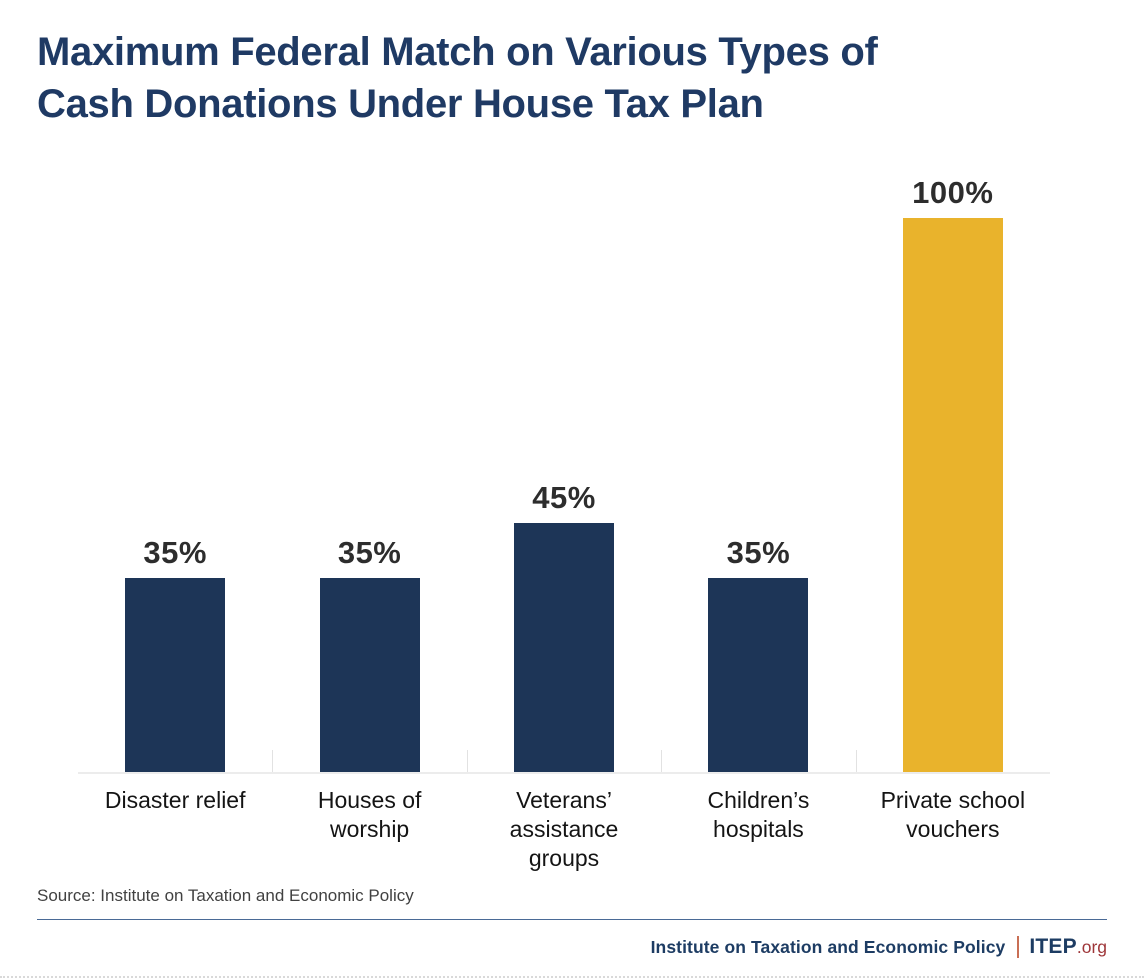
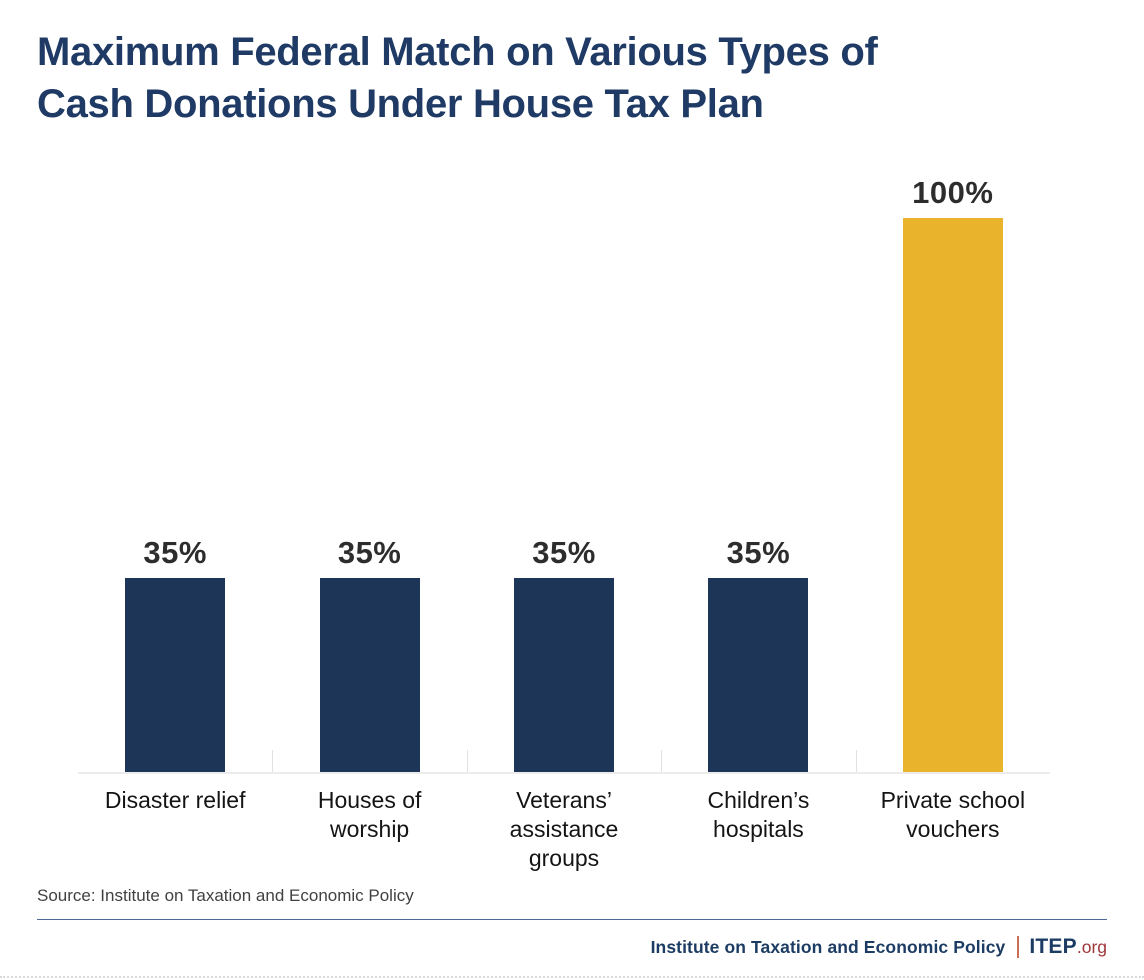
Veterans’ assistance groups: 45% -> 35%
